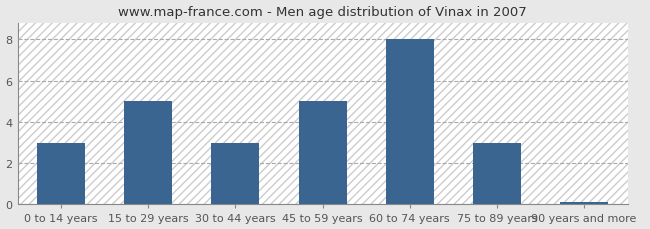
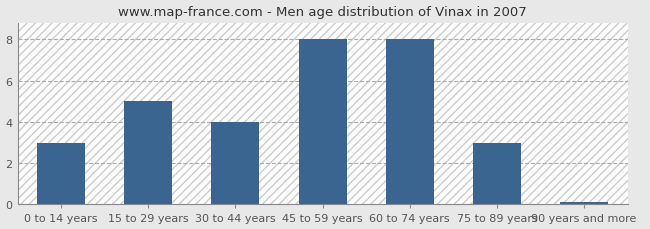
30 to 44 years: 3.0 -> 4.0
45 to 59 years: 5.0 -> 8.0
